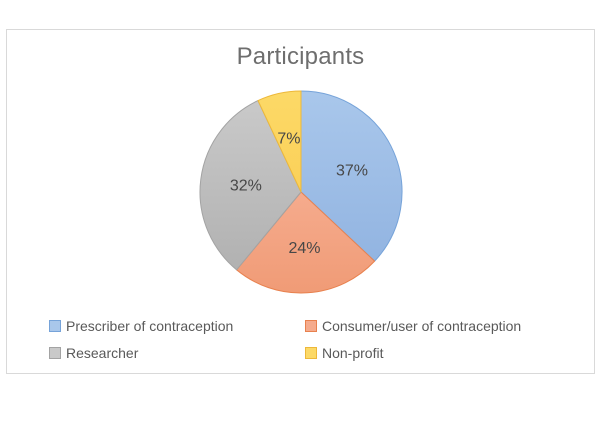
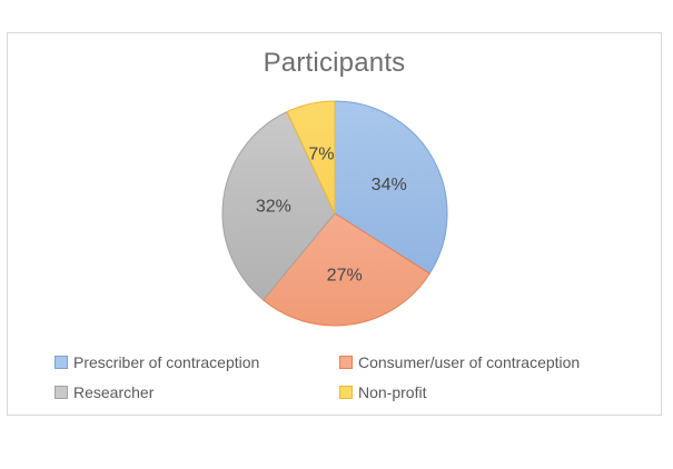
Prescriber of contraception: 37% -> 34%
Consumer/user of contraception: 24% -> 27%
